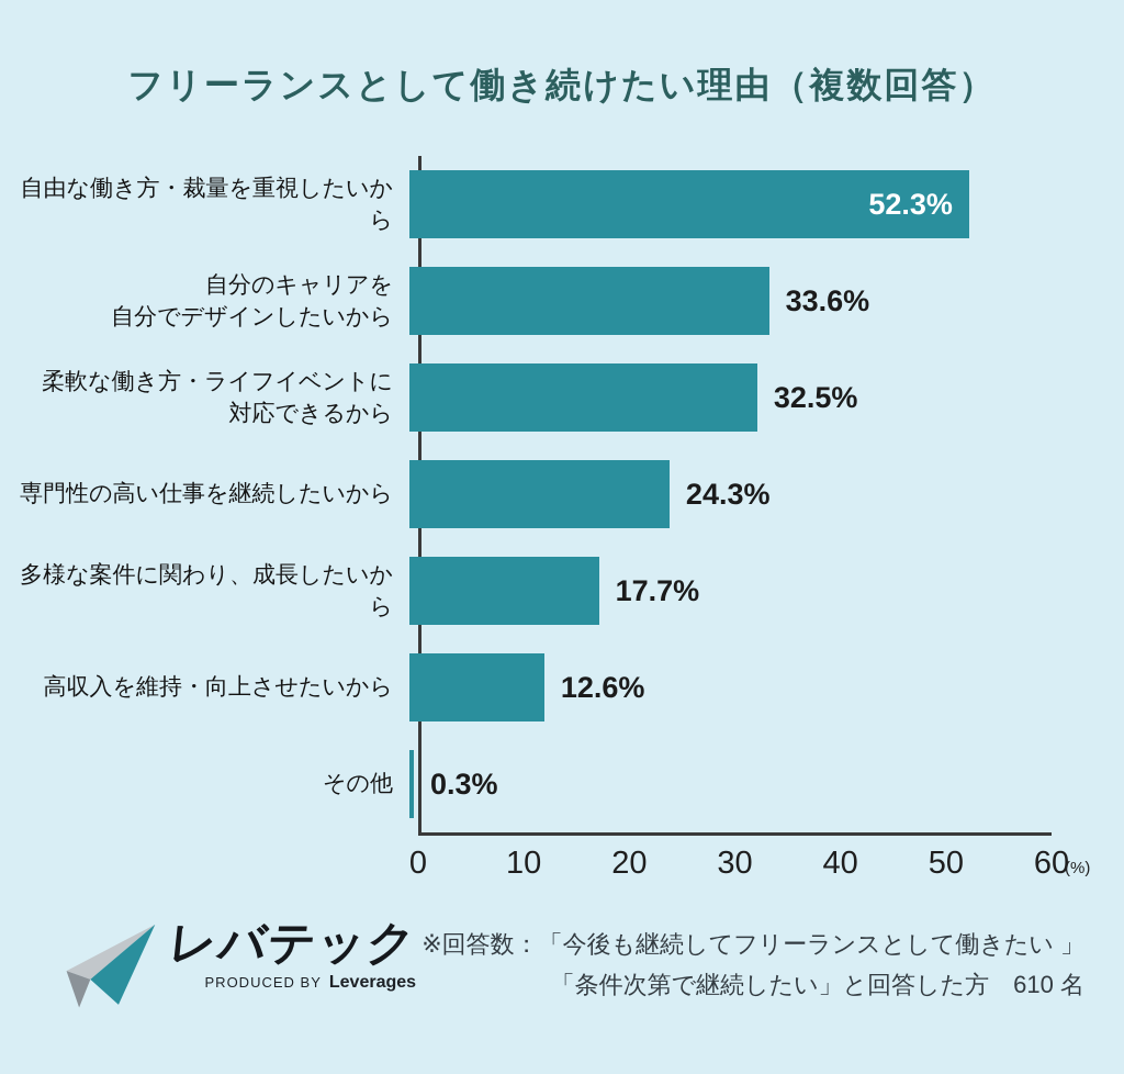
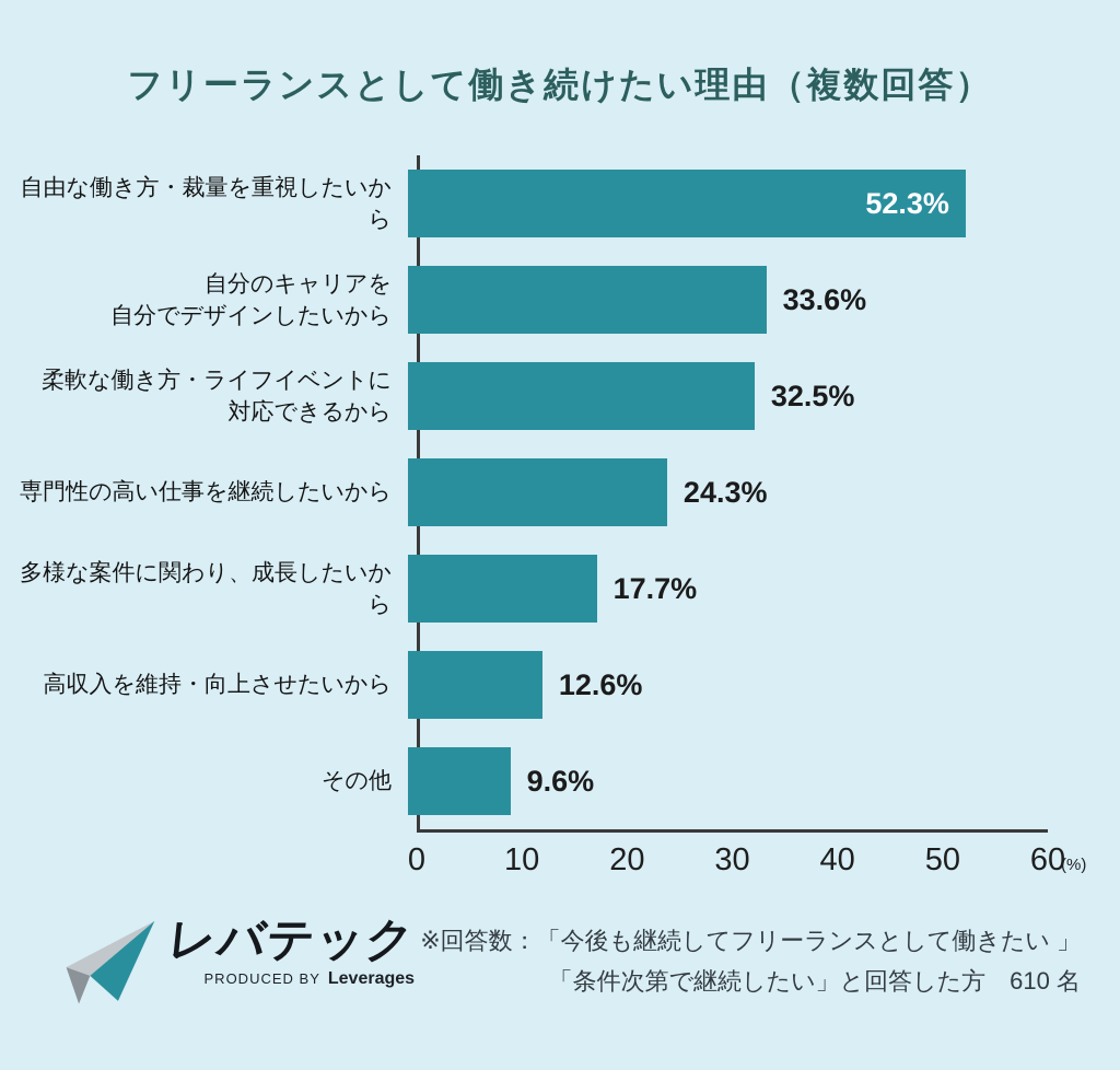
その他: 0.3% -> 9.6%
